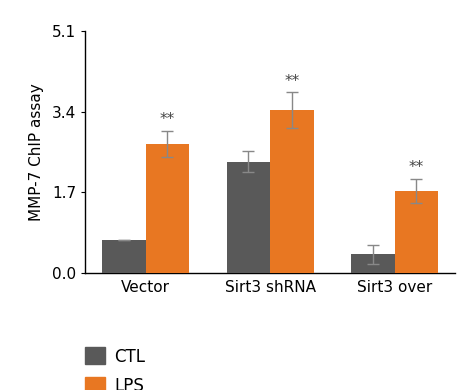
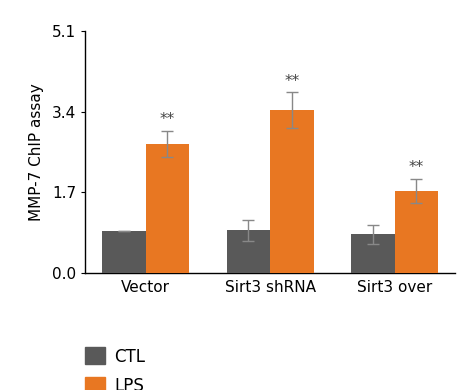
CTL/Vector: 0.70 -> 0.88
CTL/Sirt3 shRNA: 2.35 -> 0.90
CTL/Sirt3 over: 0.40 -> 0.82
